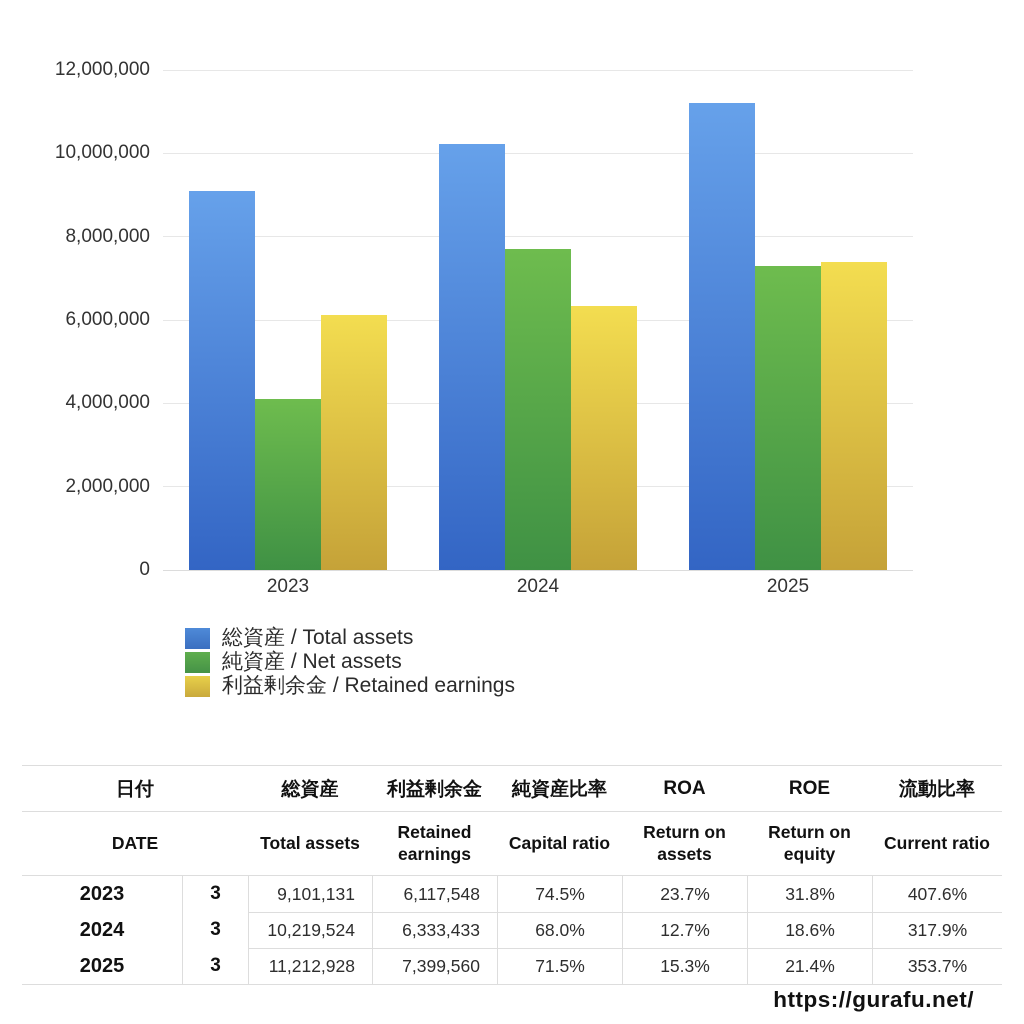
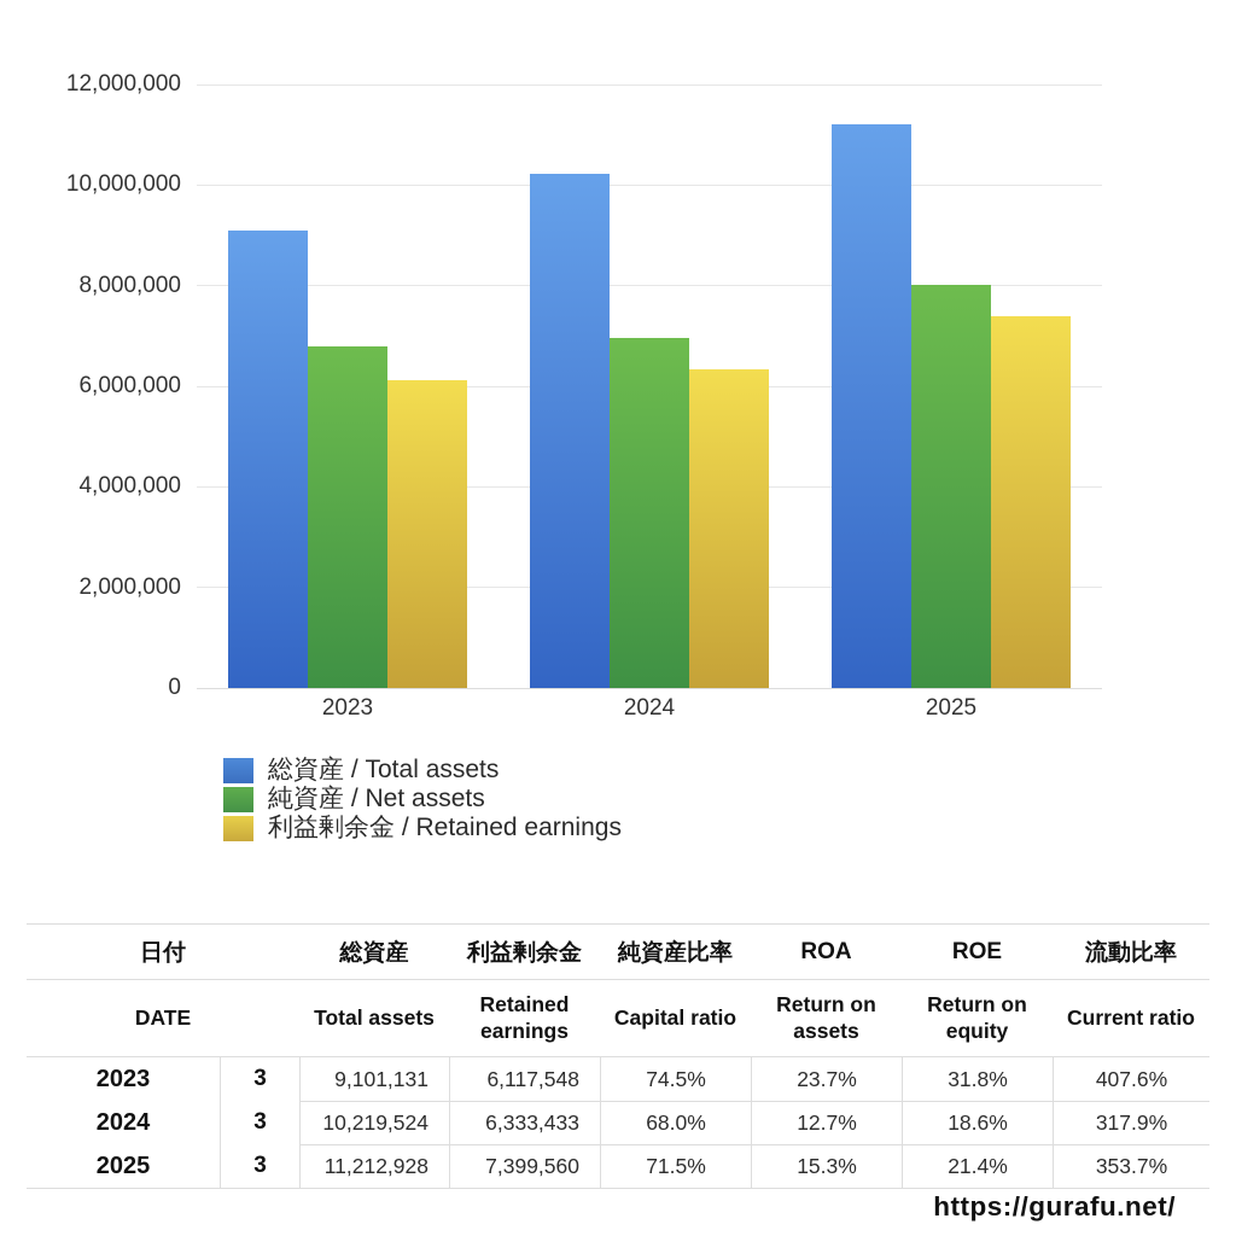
純資産 / Net assets/2023: 4100000 -> 6800000
純資産 / Net assets/2024: 7700000 -> 6900000
純資産 / Net assets/2025: 7300000 -> 8000000
